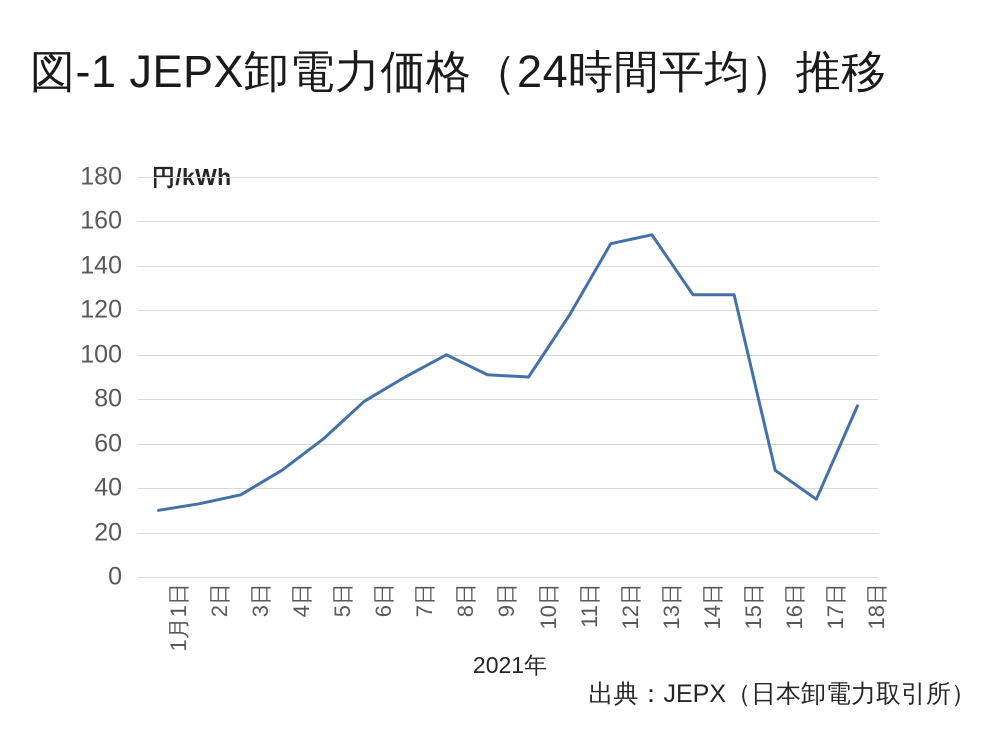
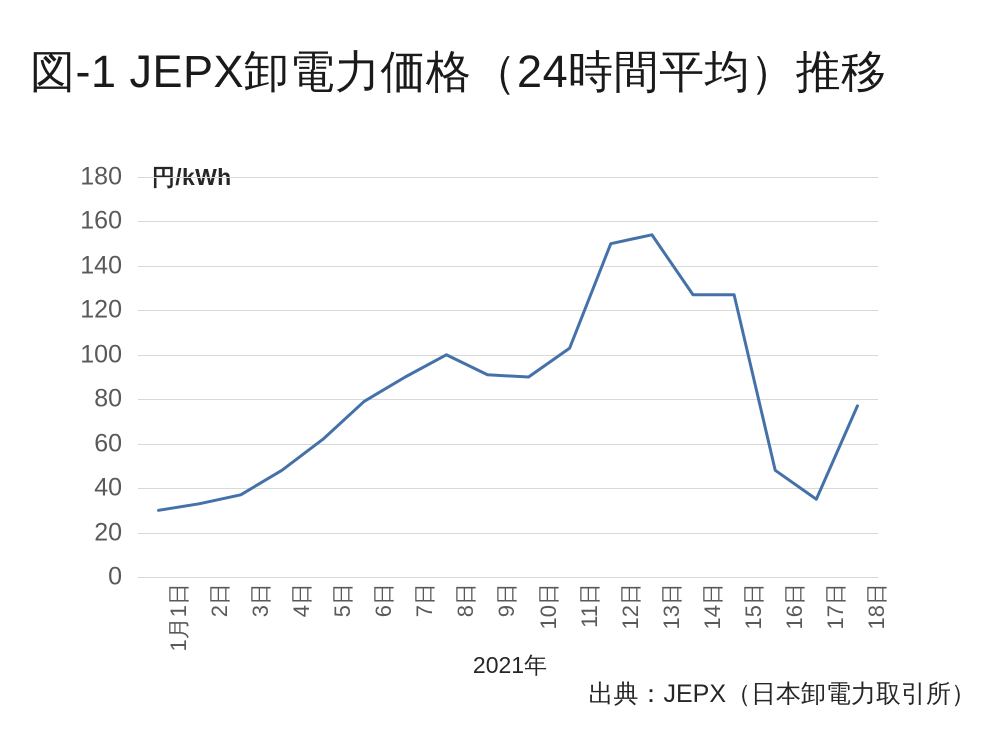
11日: 118 -> 103
